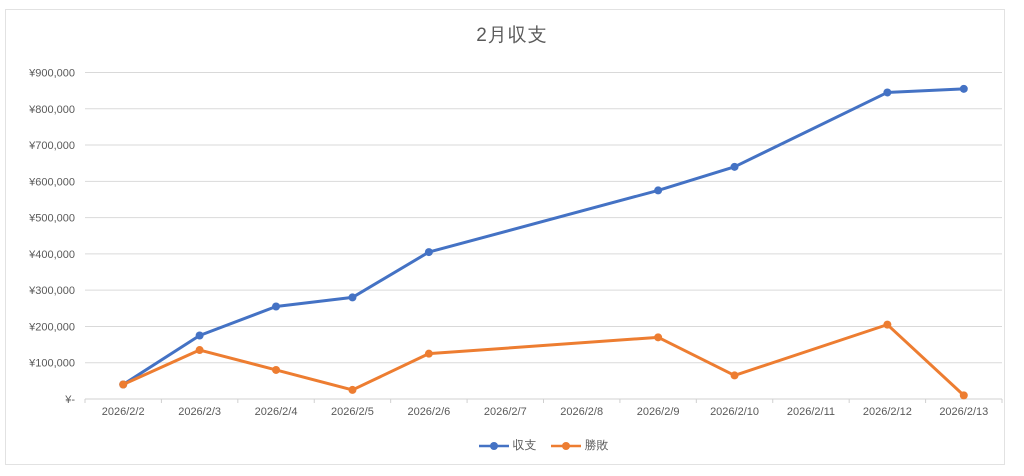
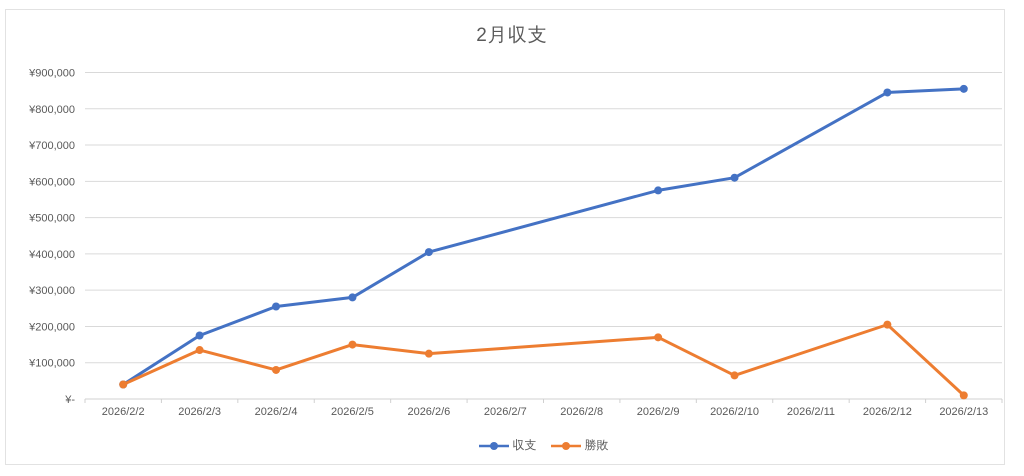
勝敗/2026/2/5: ¥20000 -> ¥150000
収支/2026/2/10: ¥640000 -> ¥610000
